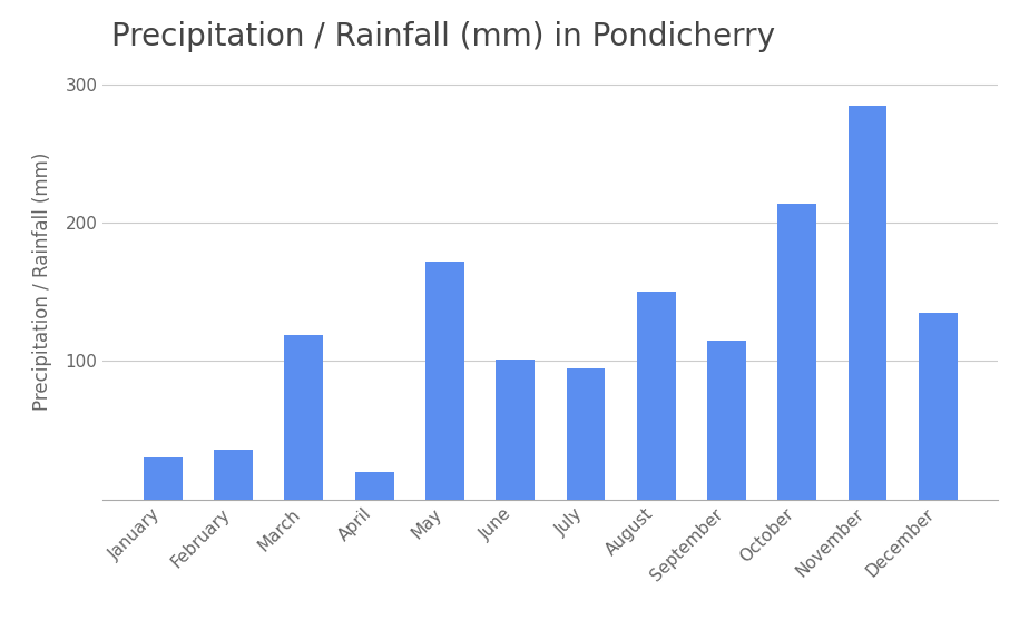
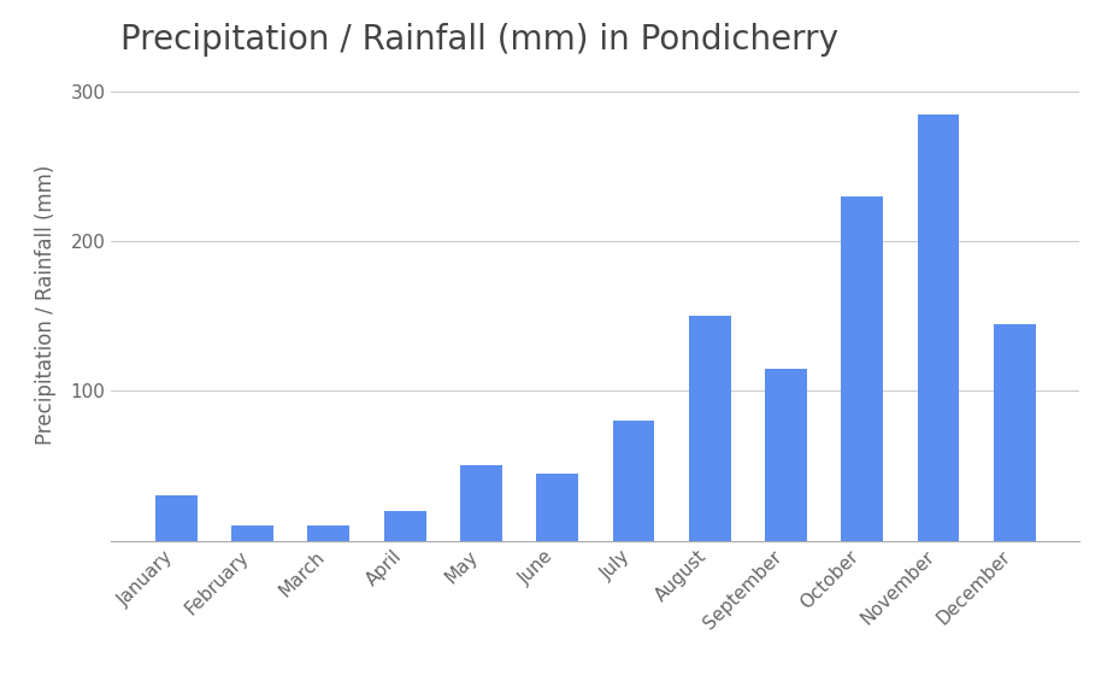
February: 36 -> 10
March: 119 -> 10
May: 172 -> 50
June: 101 -> 45
July: 95 -> 80
October: 214 -> 230
December: 135 -> 145
